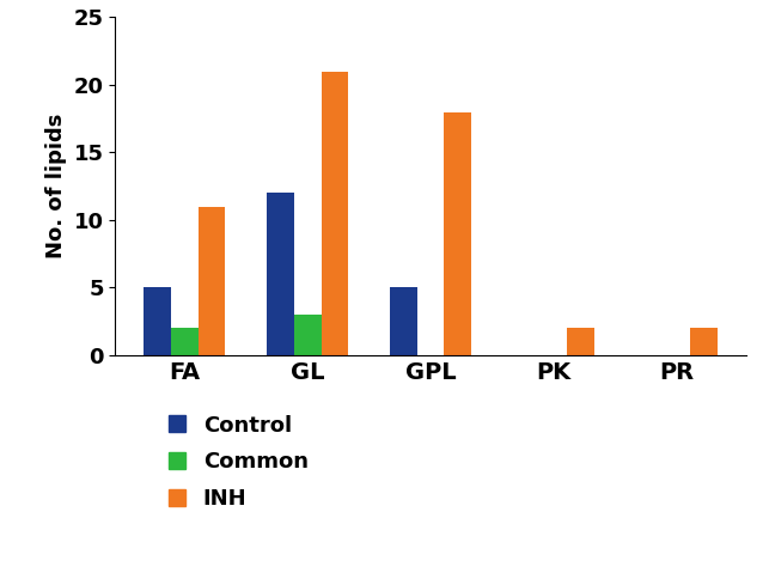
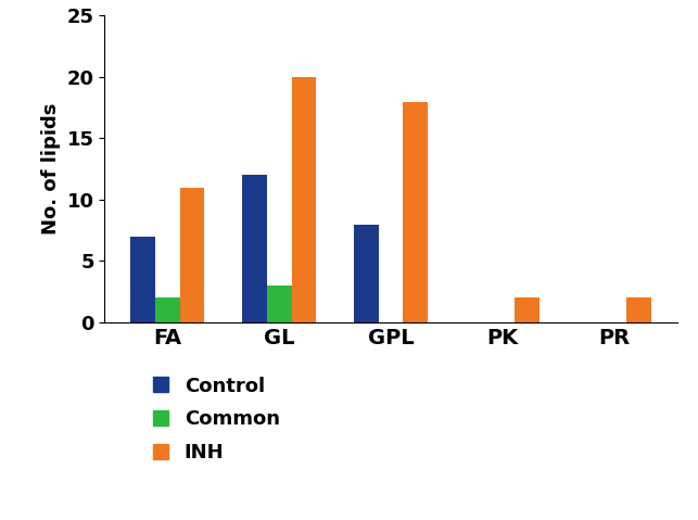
Control/FA: 5 -> 7
INH/GL: 21 -> 20
Control/GPL: 5 -> 8
